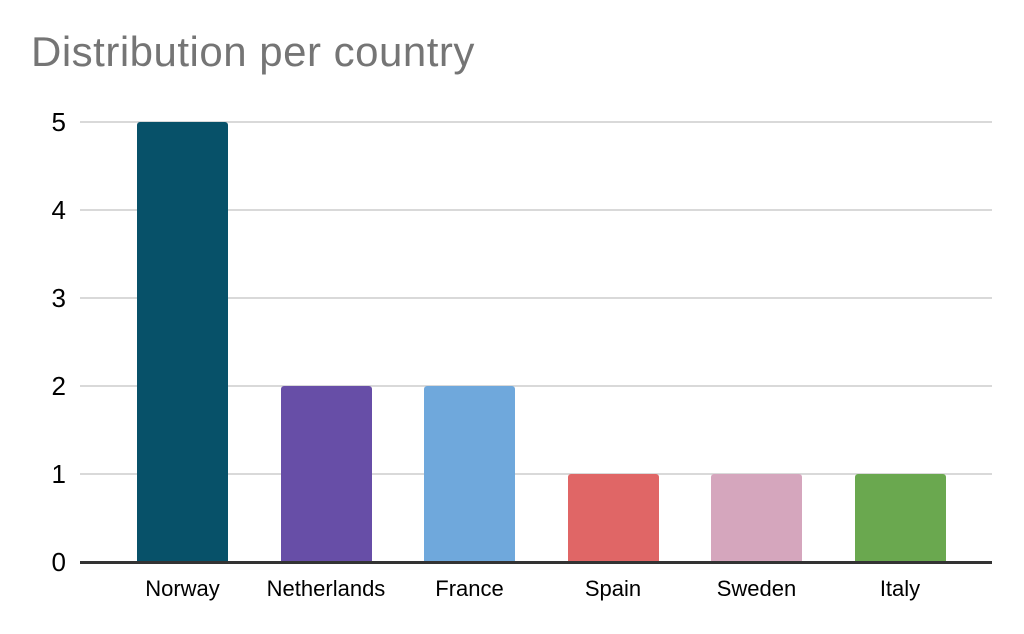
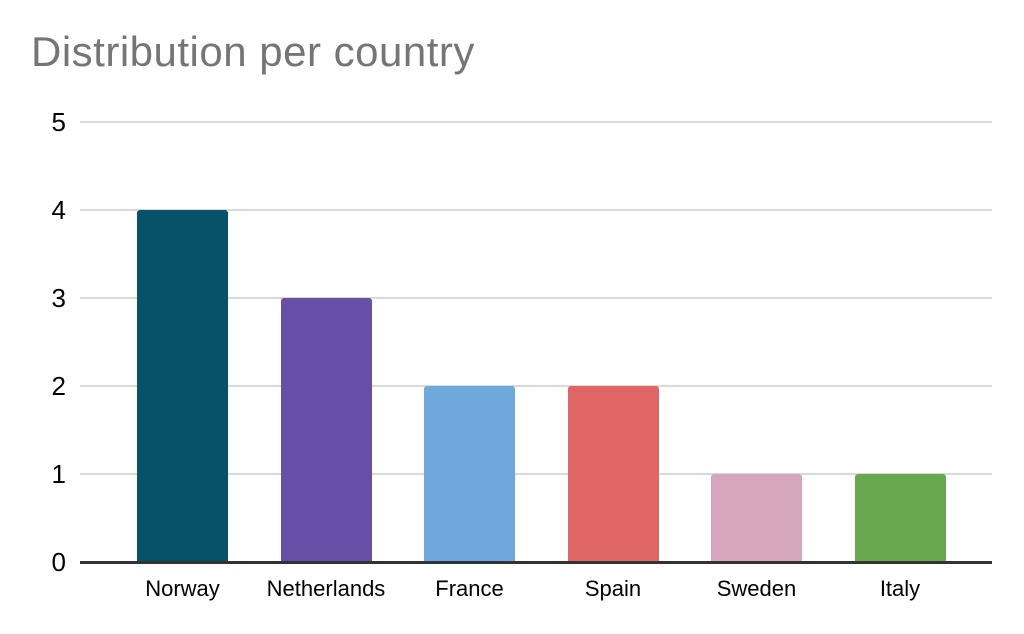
Norway: 5 -> 4
Netherlands: 2 -> 3
Spain: 1 -> 2
